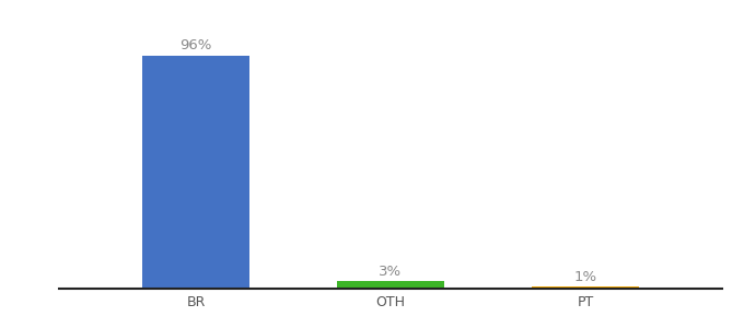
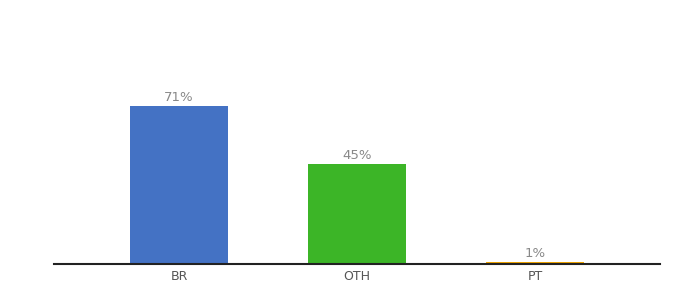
BR: 96% -> 71%
OTH: 3% -> 45%
